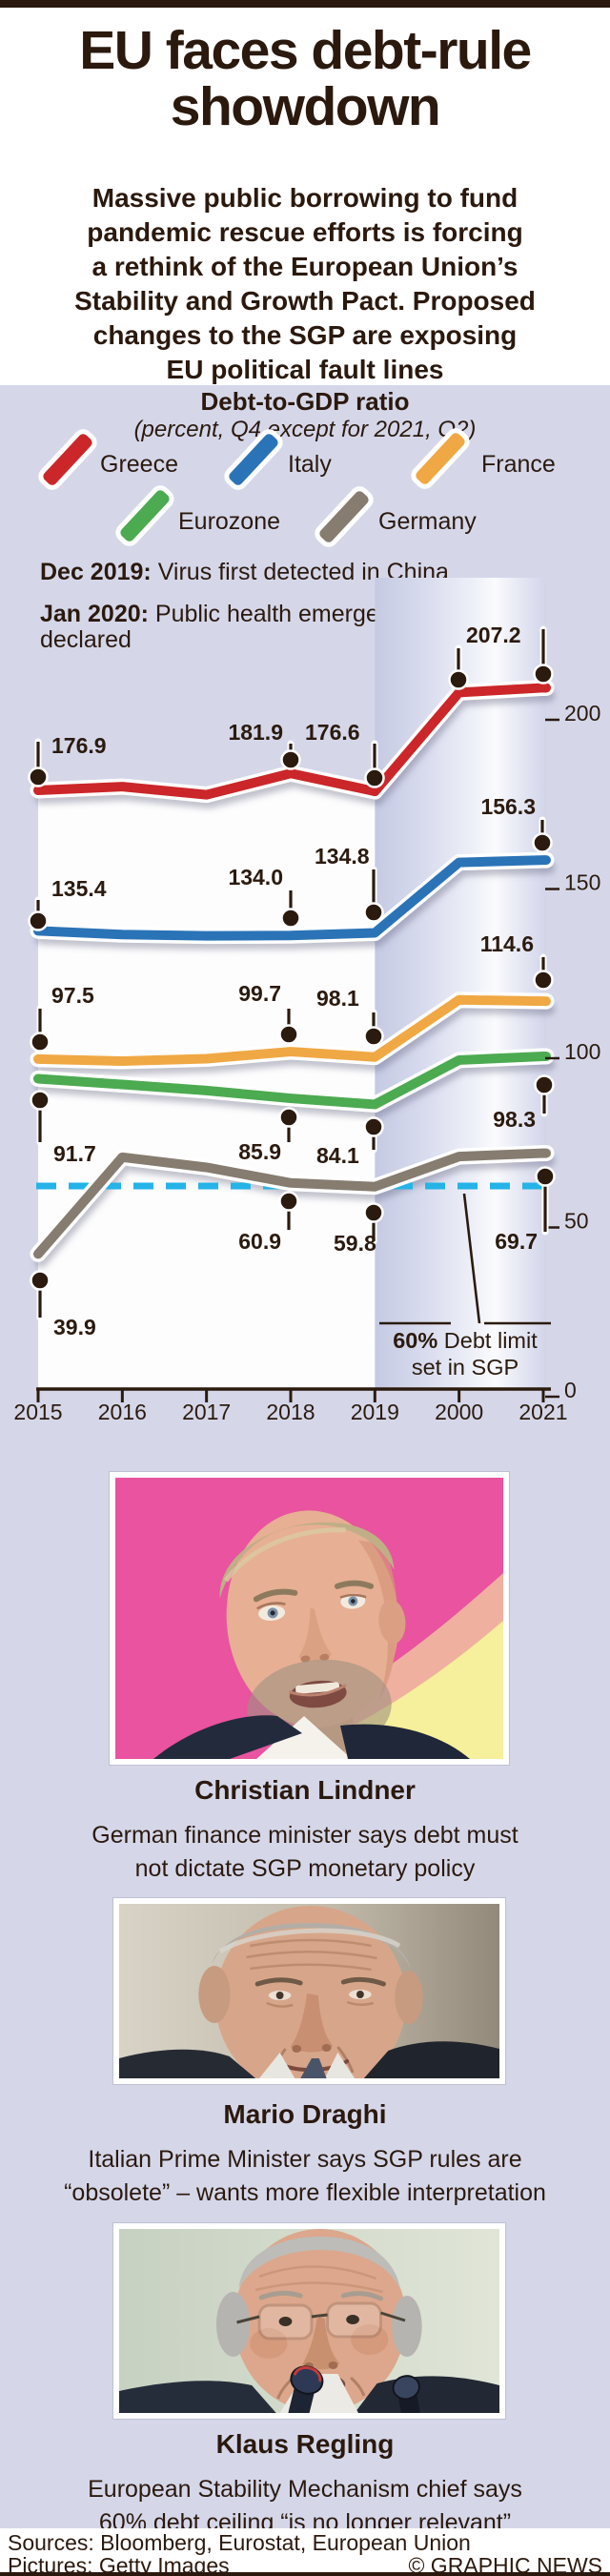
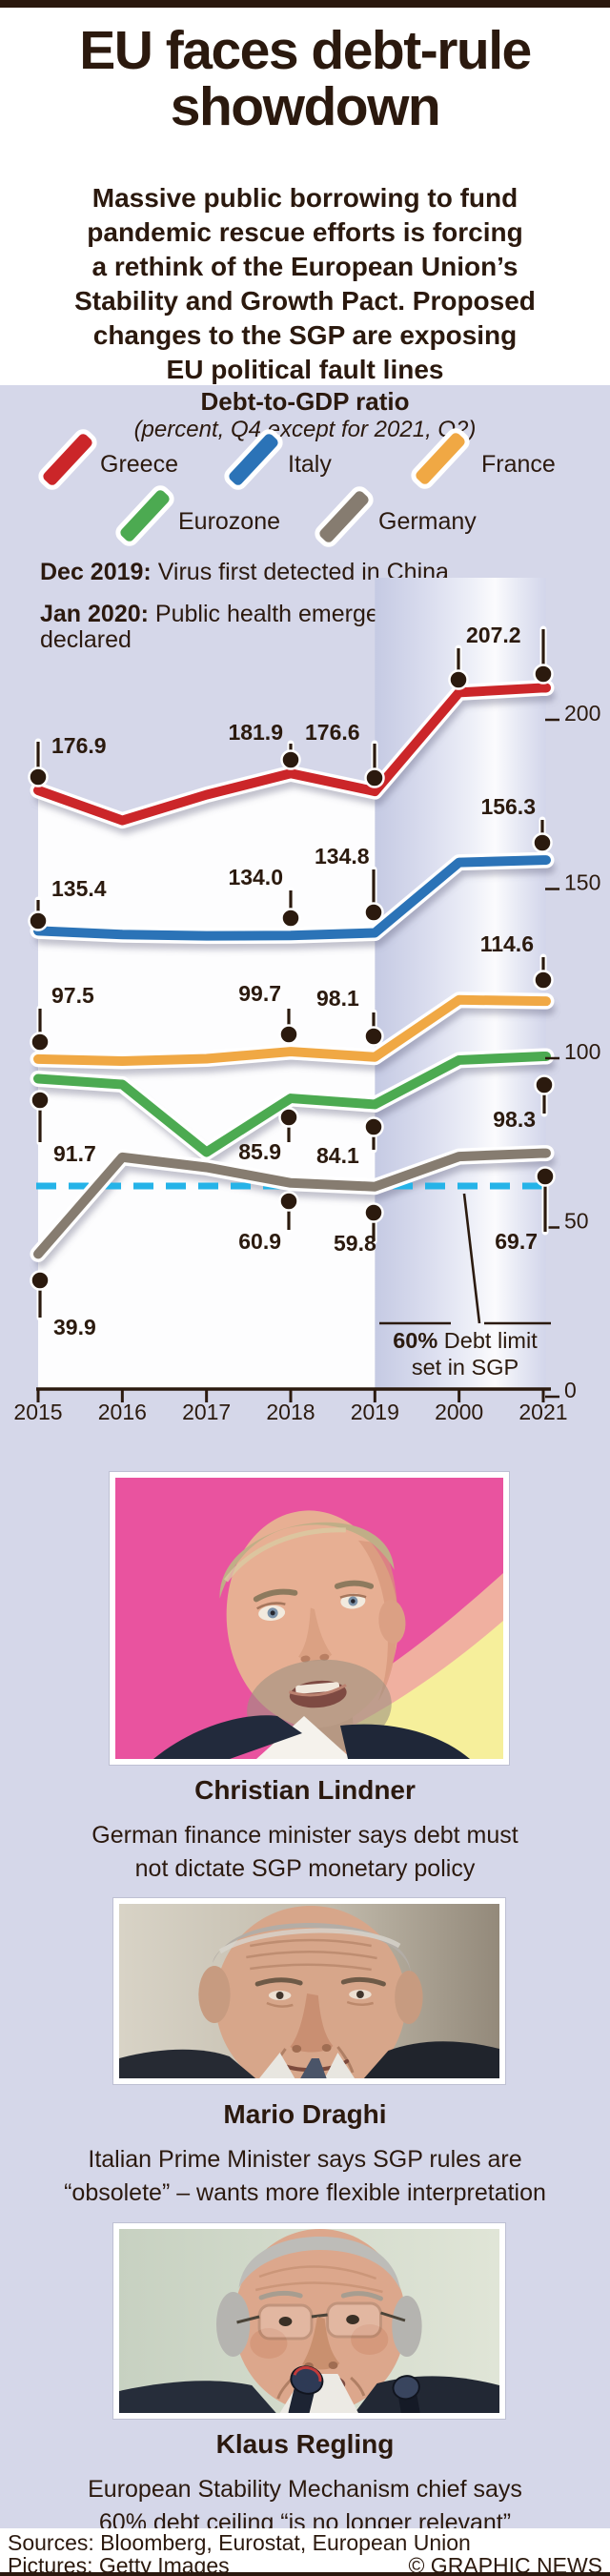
Greece/2016: 178 -> 168
Eurozone/2017: 88 -> 70
